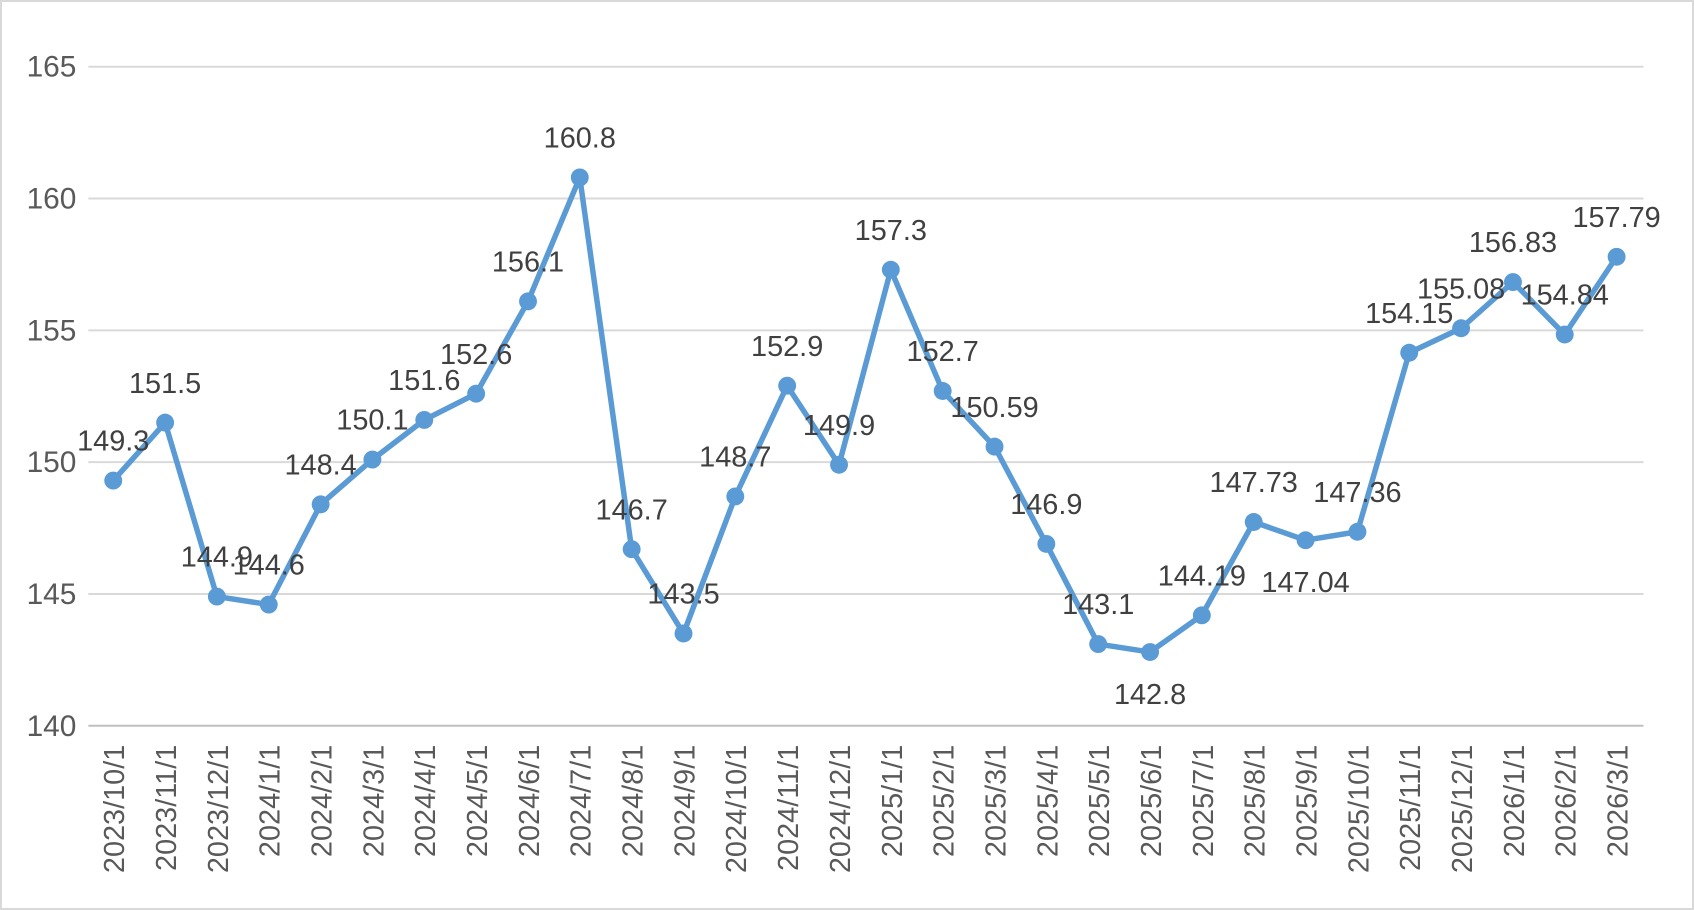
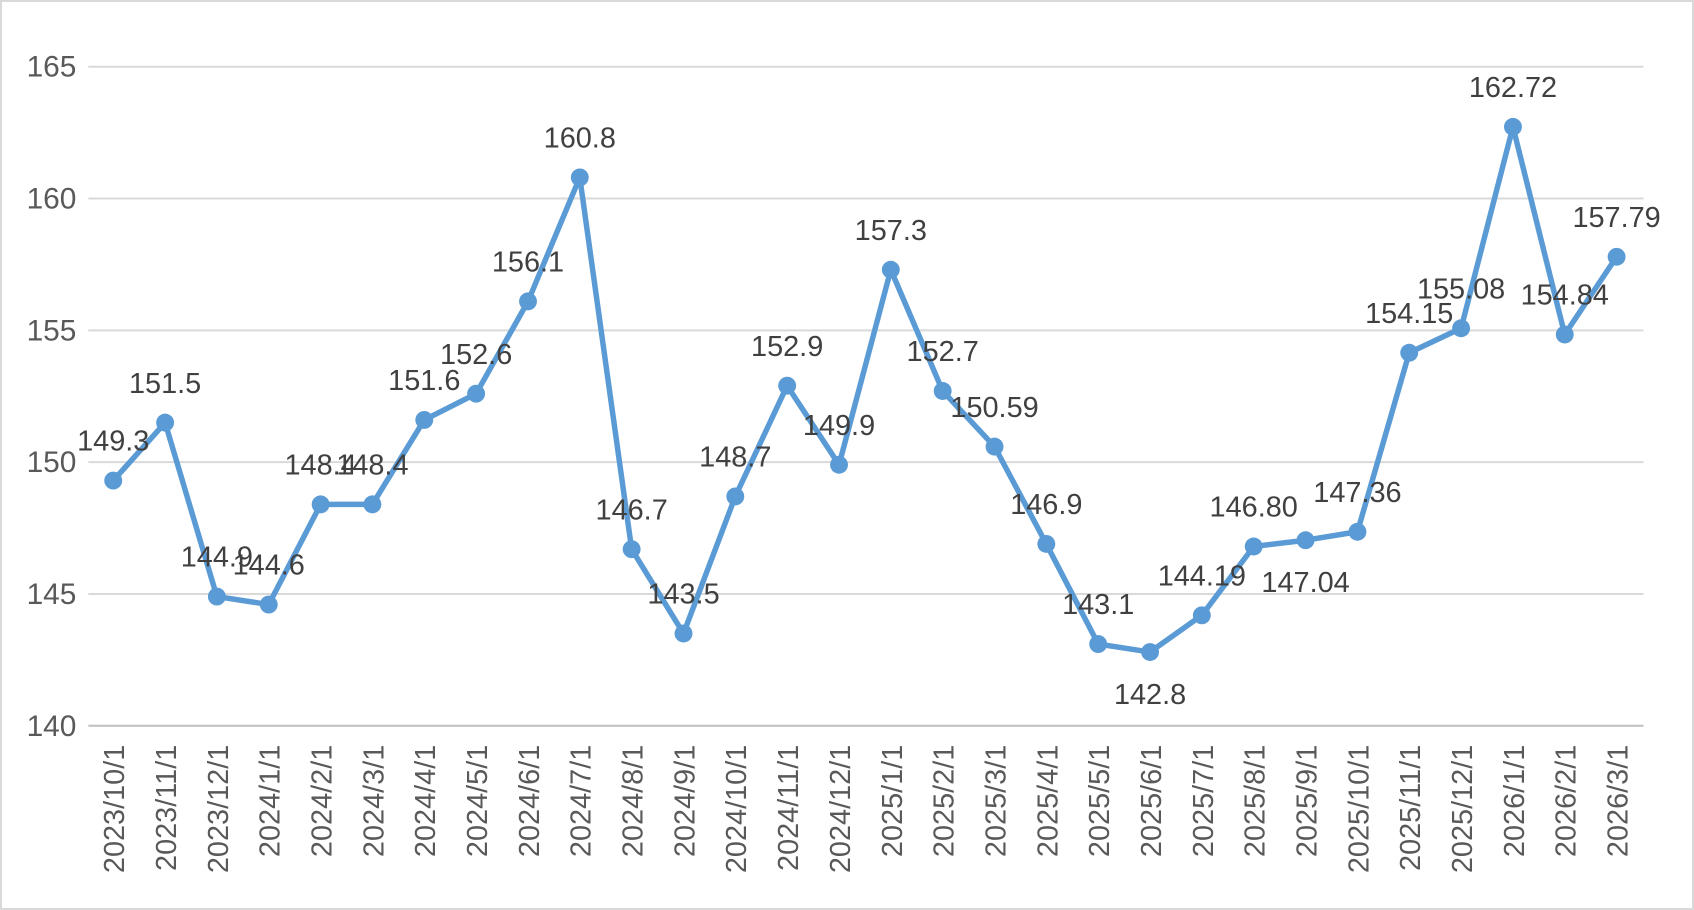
2024/3/1: 150.1 -> 148.4
2025/8/1: 147.73 -> 146.80
2026/1/1: 156.83 -> 162.72
